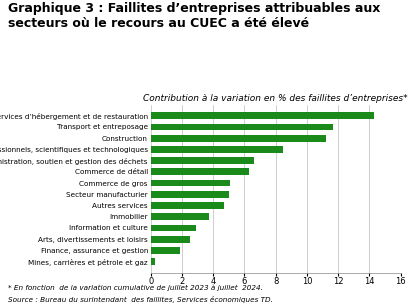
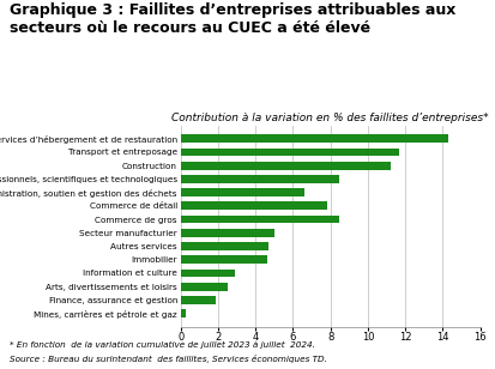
Commerce de détail: 6.3 -> 7.8
Commerce de gros: 5.1 -> 8.5
Immobilier: 3.7 -> 4.6
